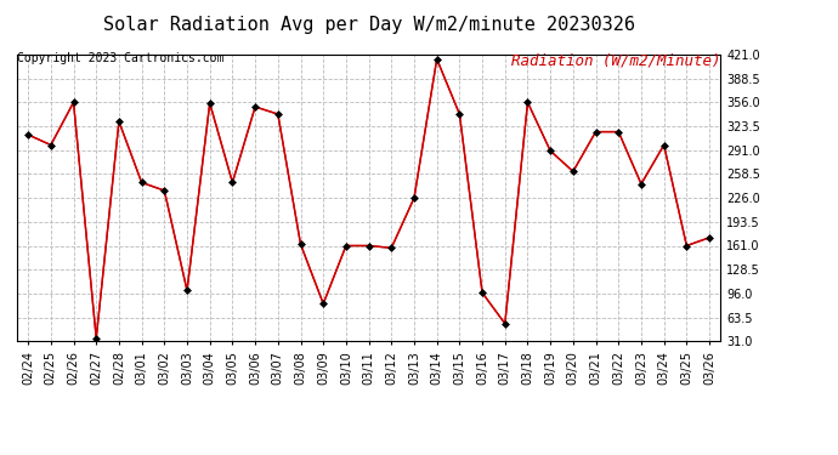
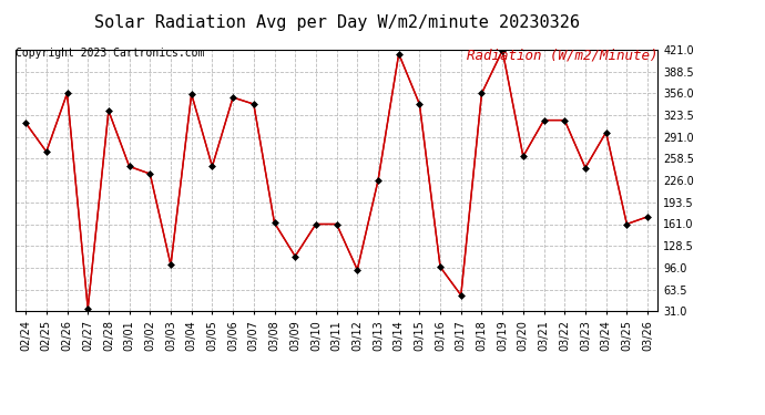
02/25: 298 -> 269
03/09: 82 -> 113
03/12: 158 -> 93
03/19: 290 -> 420
